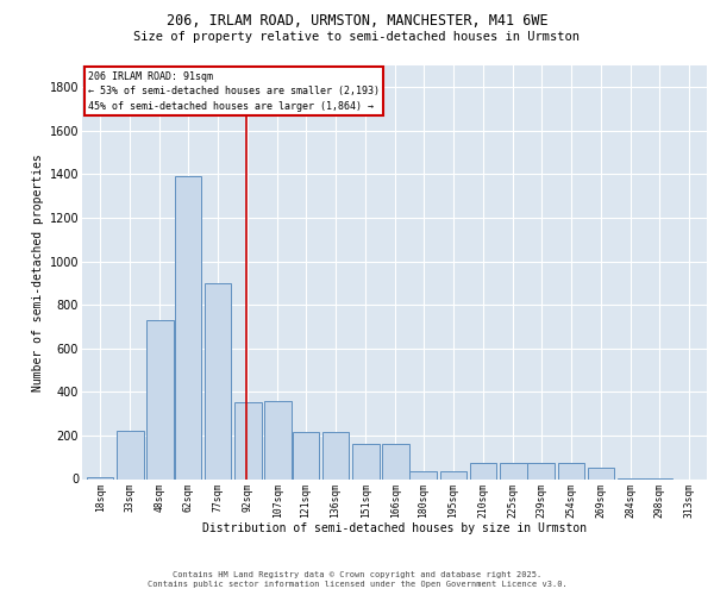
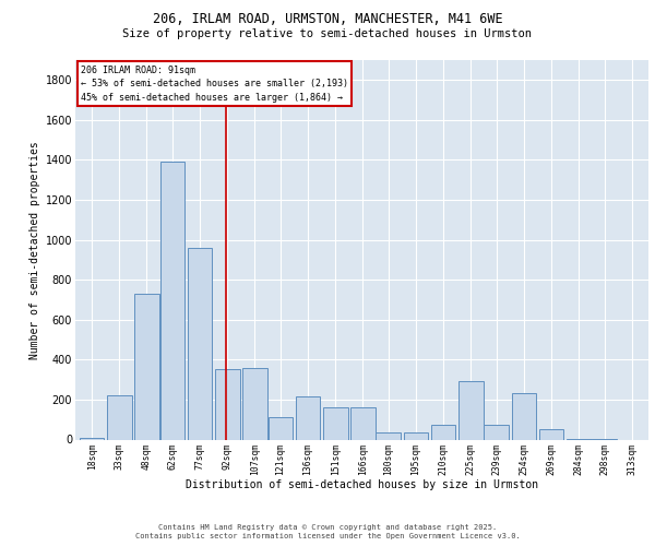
77sqm: 900 -> 960
121sqm: 220 -> 110
225sqm: 80 -> 290
254sqm: 80 -> 230
